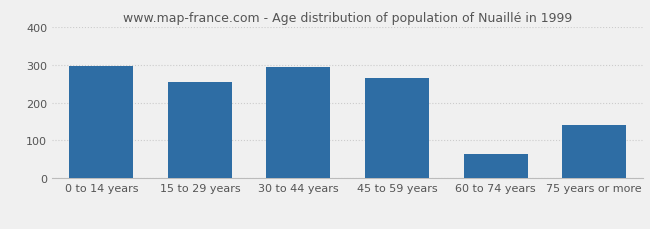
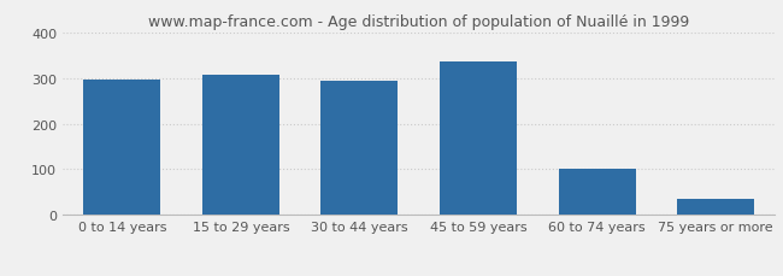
15 to 29 years: 255 -> 308
45 to 59 years: 265 -> 335
60 to 74 years: 65 -> 100
75 years or more: 140 -> 35
